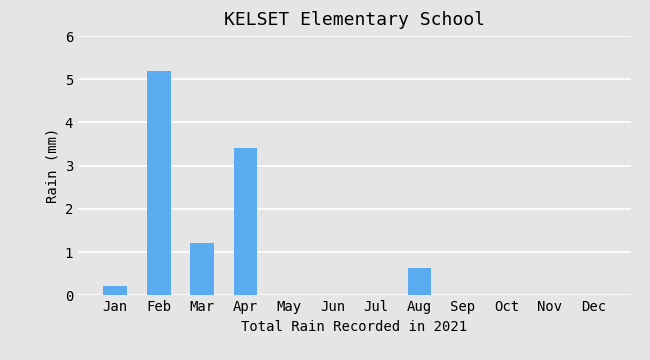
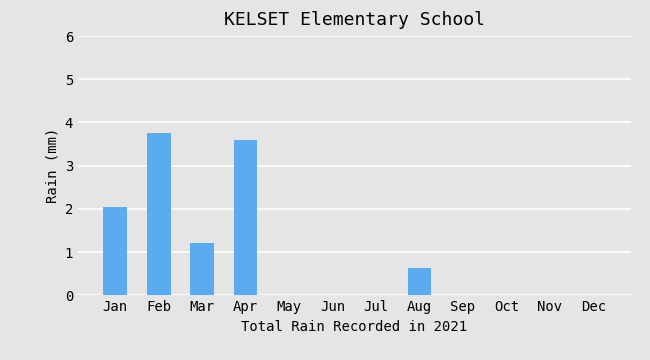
Jan: 0.22 -> 2.05
Feb: 5.20 -> 3.75
Apr: 3.40 -> 3.60
